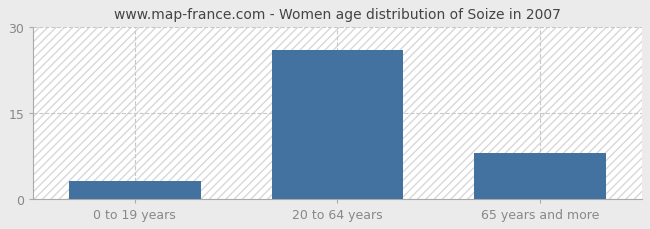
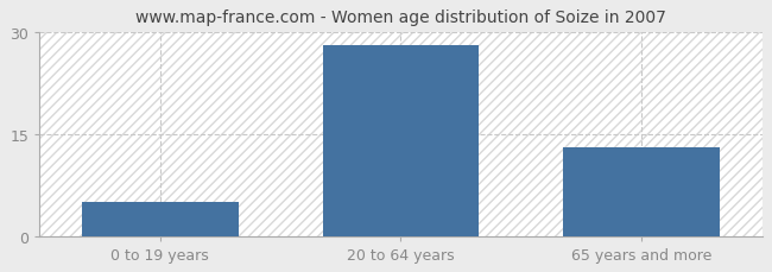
0 to 19 years: 3 -> 5
20 to 64 years: 26 -> 28
65 years and more: 8 -> 13
